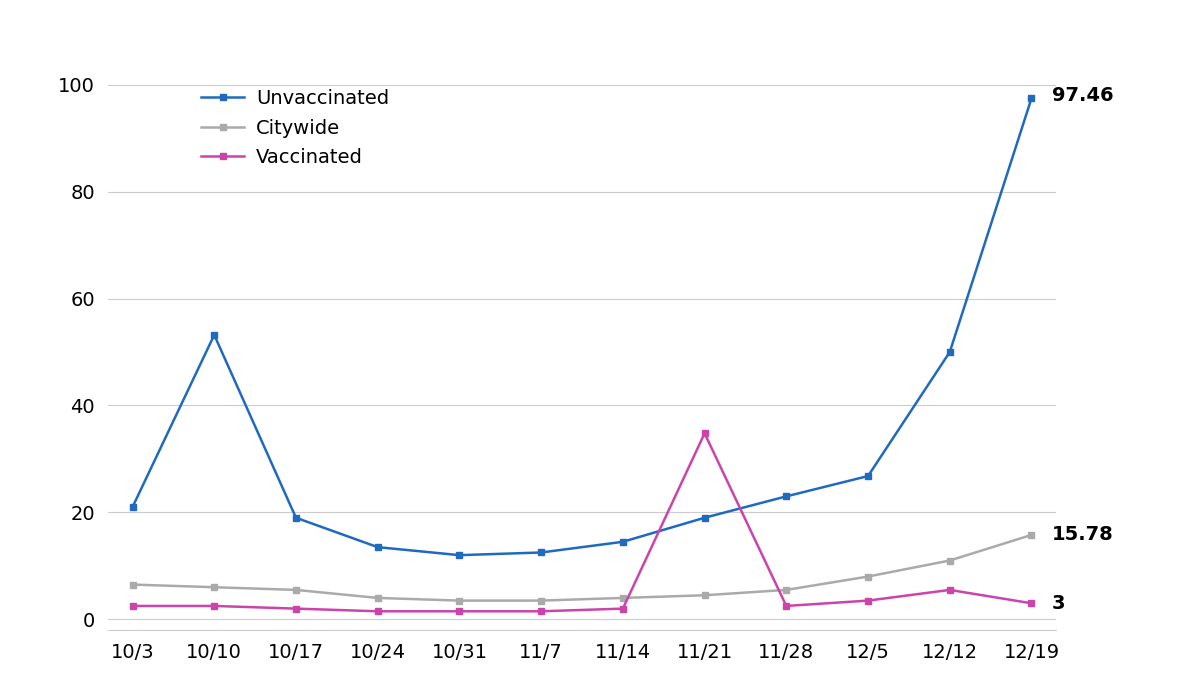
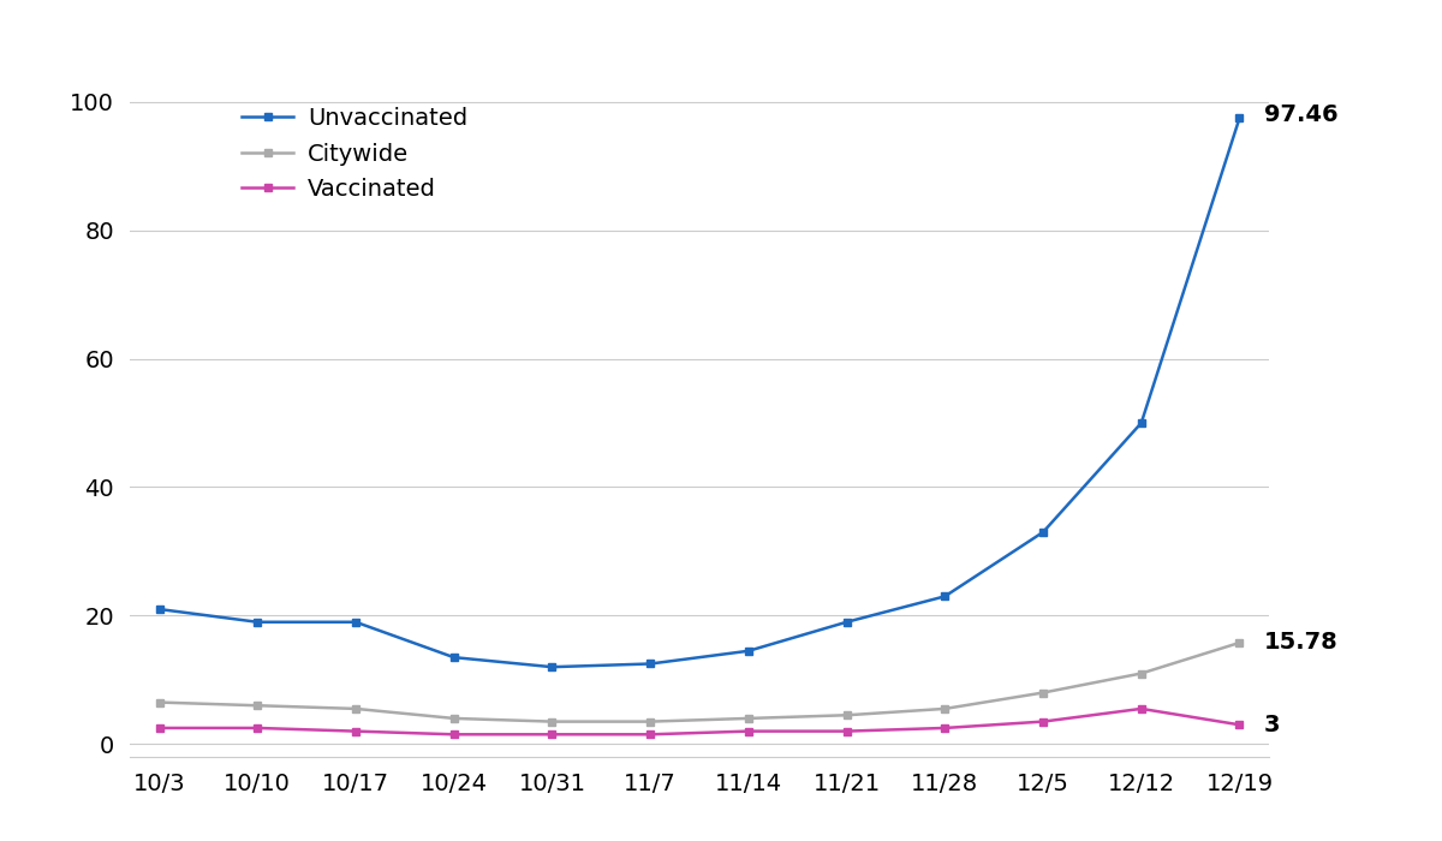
Unvaccinated/10/10: 53.2 -> 19.0
Vaccinated/11/21: 34.8 -> 2.0
Unvaccinated/12/5: 26.8 -> 33.0
